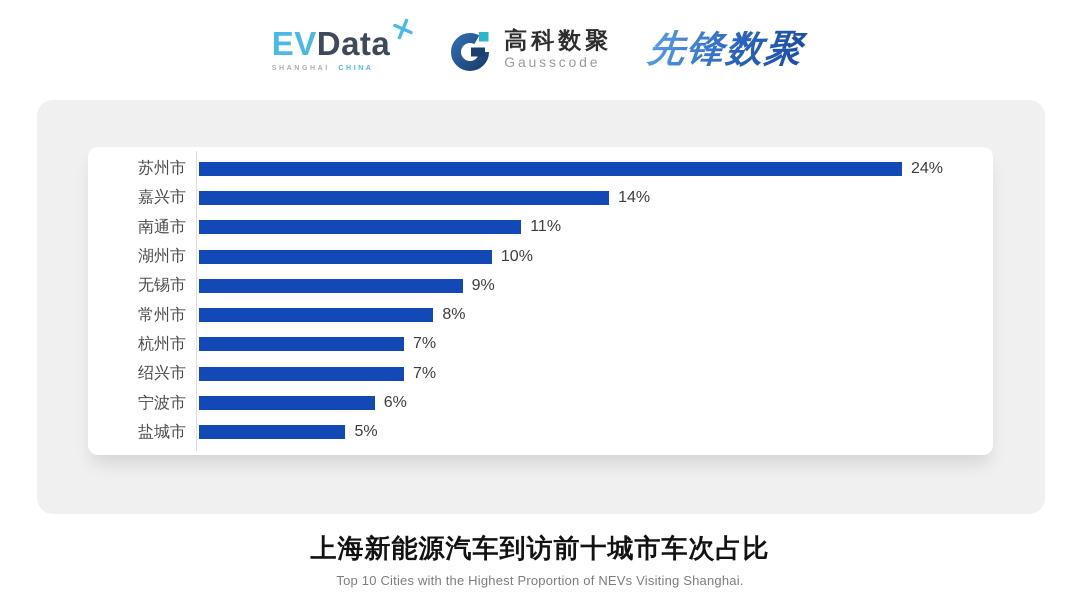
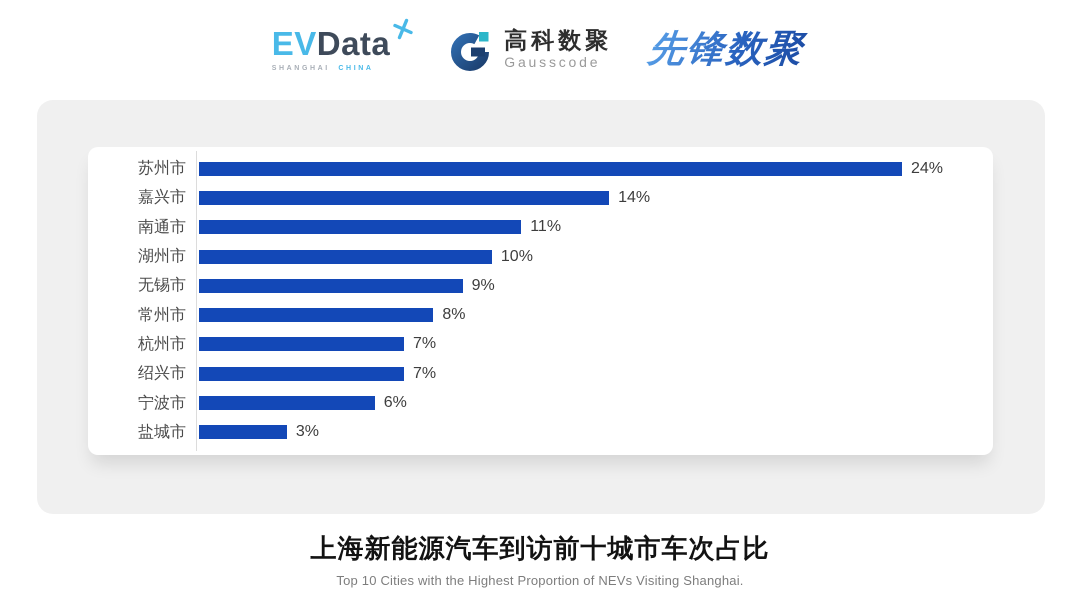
盐城市: 5% -> 3%
